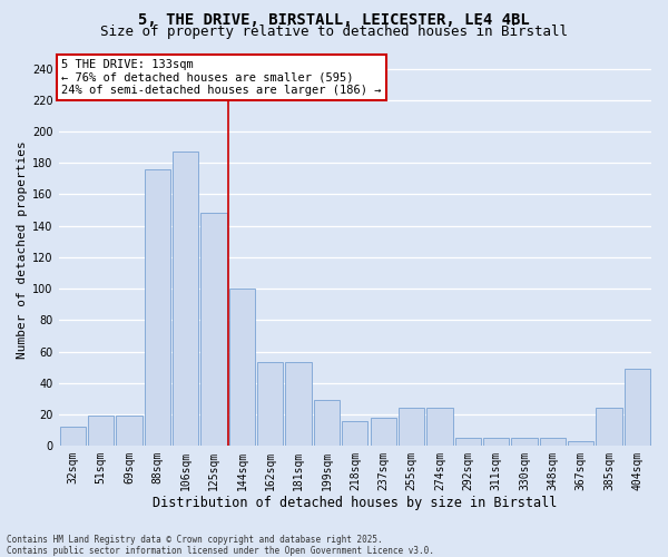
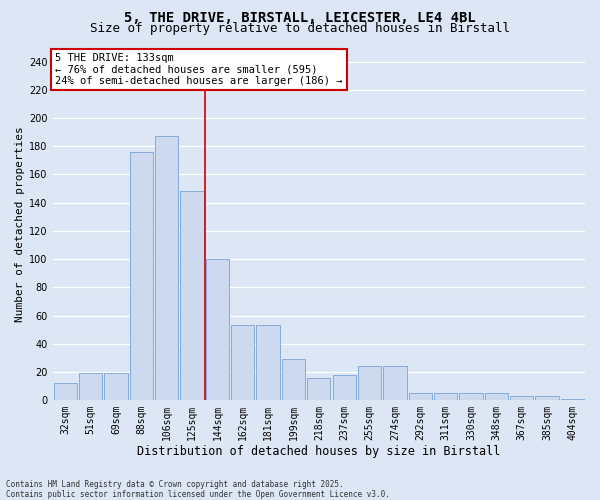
385sqm: 24 -> 3
404sqm: 49 -> 1
